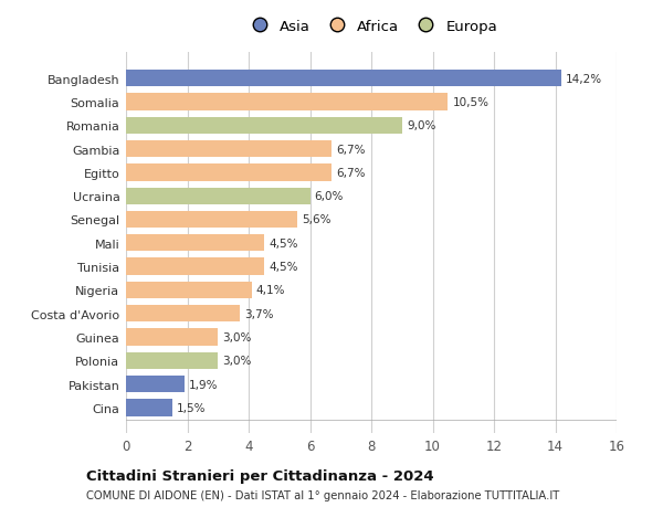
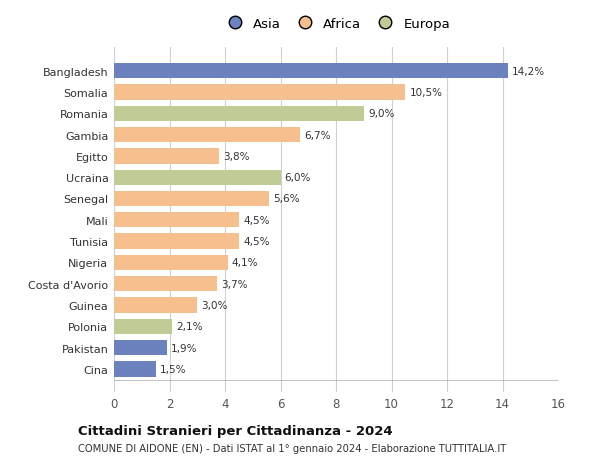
Egitto: 6,7% -> 3,8%
Polonia: 3,0% -> 2,1%
